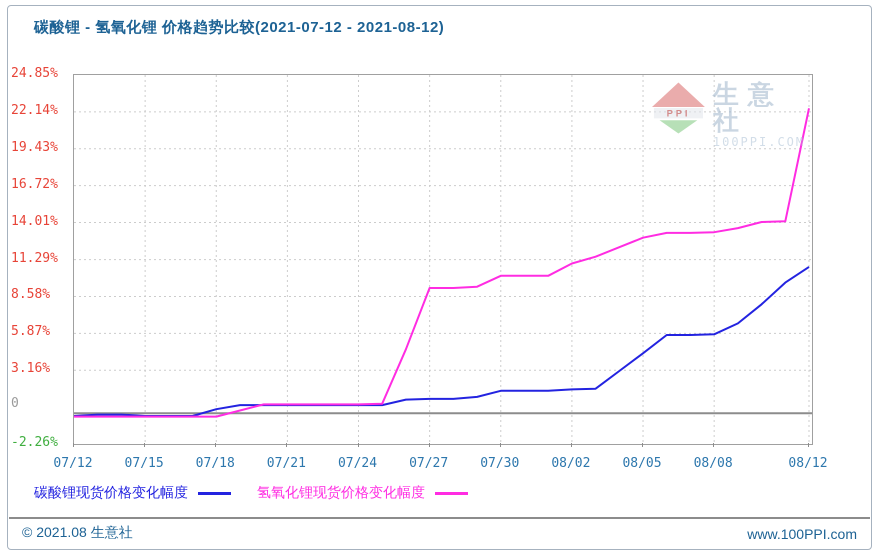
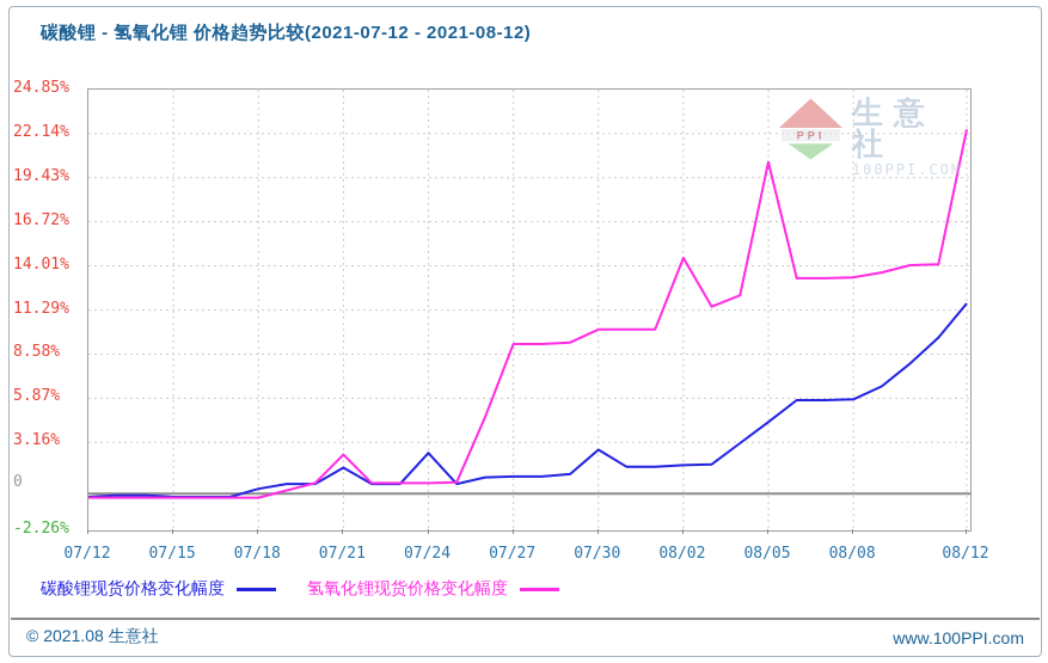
碳酸锂现货价格变化幅度/07/21: 0.6% -> 1.6%
氢氧化锂现货价格变化幅度/07/21: 0.7% -> 2.4%
碳酸锂现货价格变化幅度/07/24: 0.6% -> 2.5%
碳酸锂现货价格变化幅度/07/30: 1.6% -> 2.7%
氢氧化锂现货价格变化幅度/08/02: 11.0% -> 14.5%
氢氧化锂现货价格变化幅度/08/05: 12.9% -> 20.4%
碳酸锂现货价格变化幅度/08/12: 10.8% -> 11.7%
